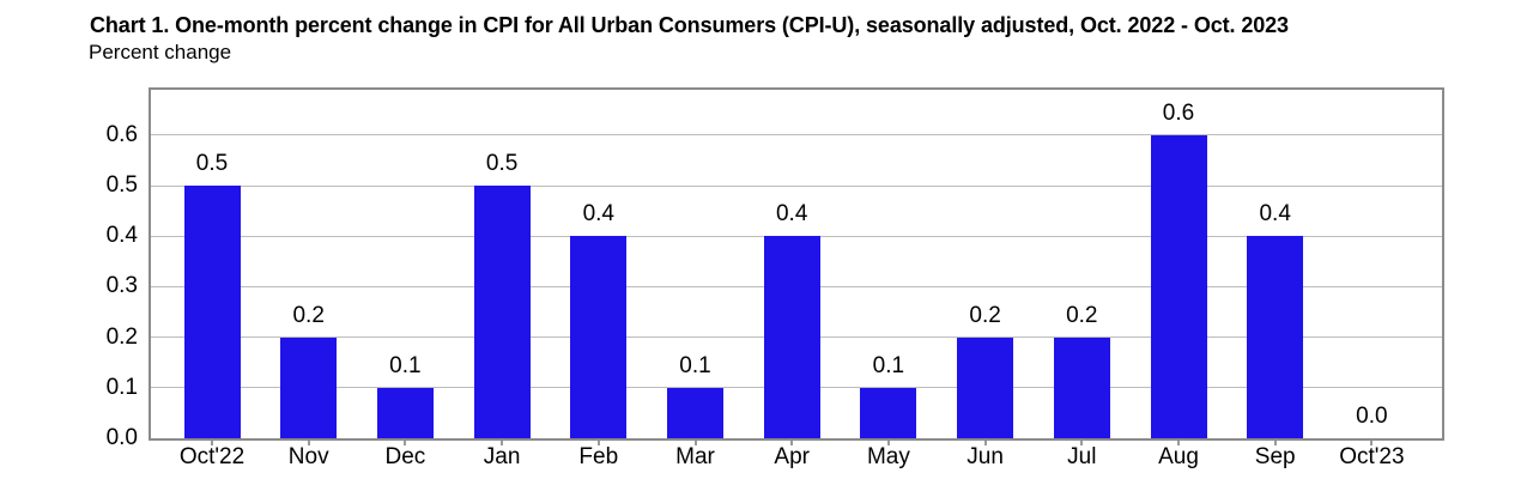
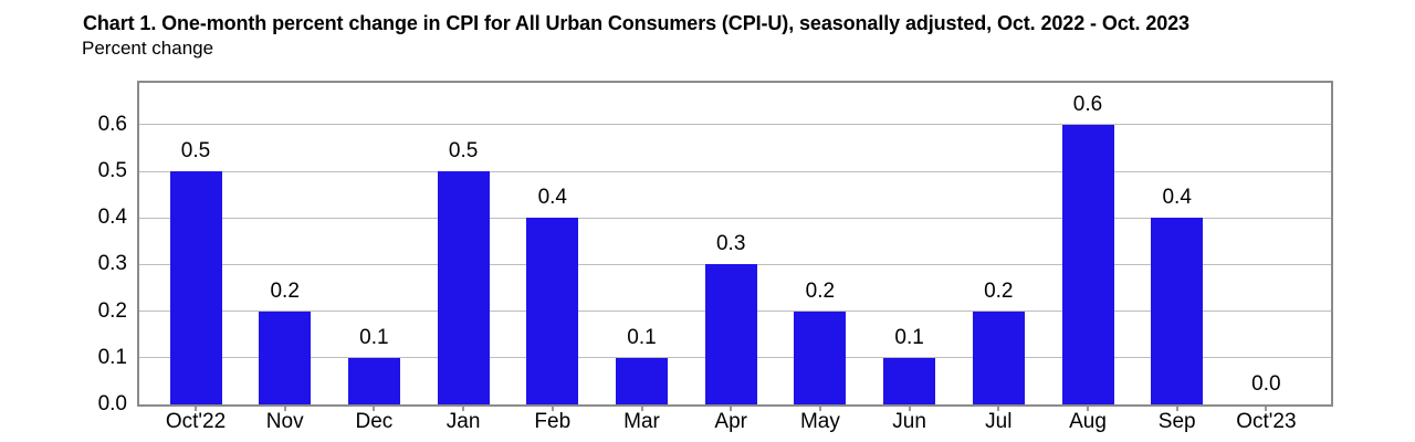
Apr: 0.4 -> 0.3
May: 0.1 -> 0.2
Jun: 0.2 -> 0.1
